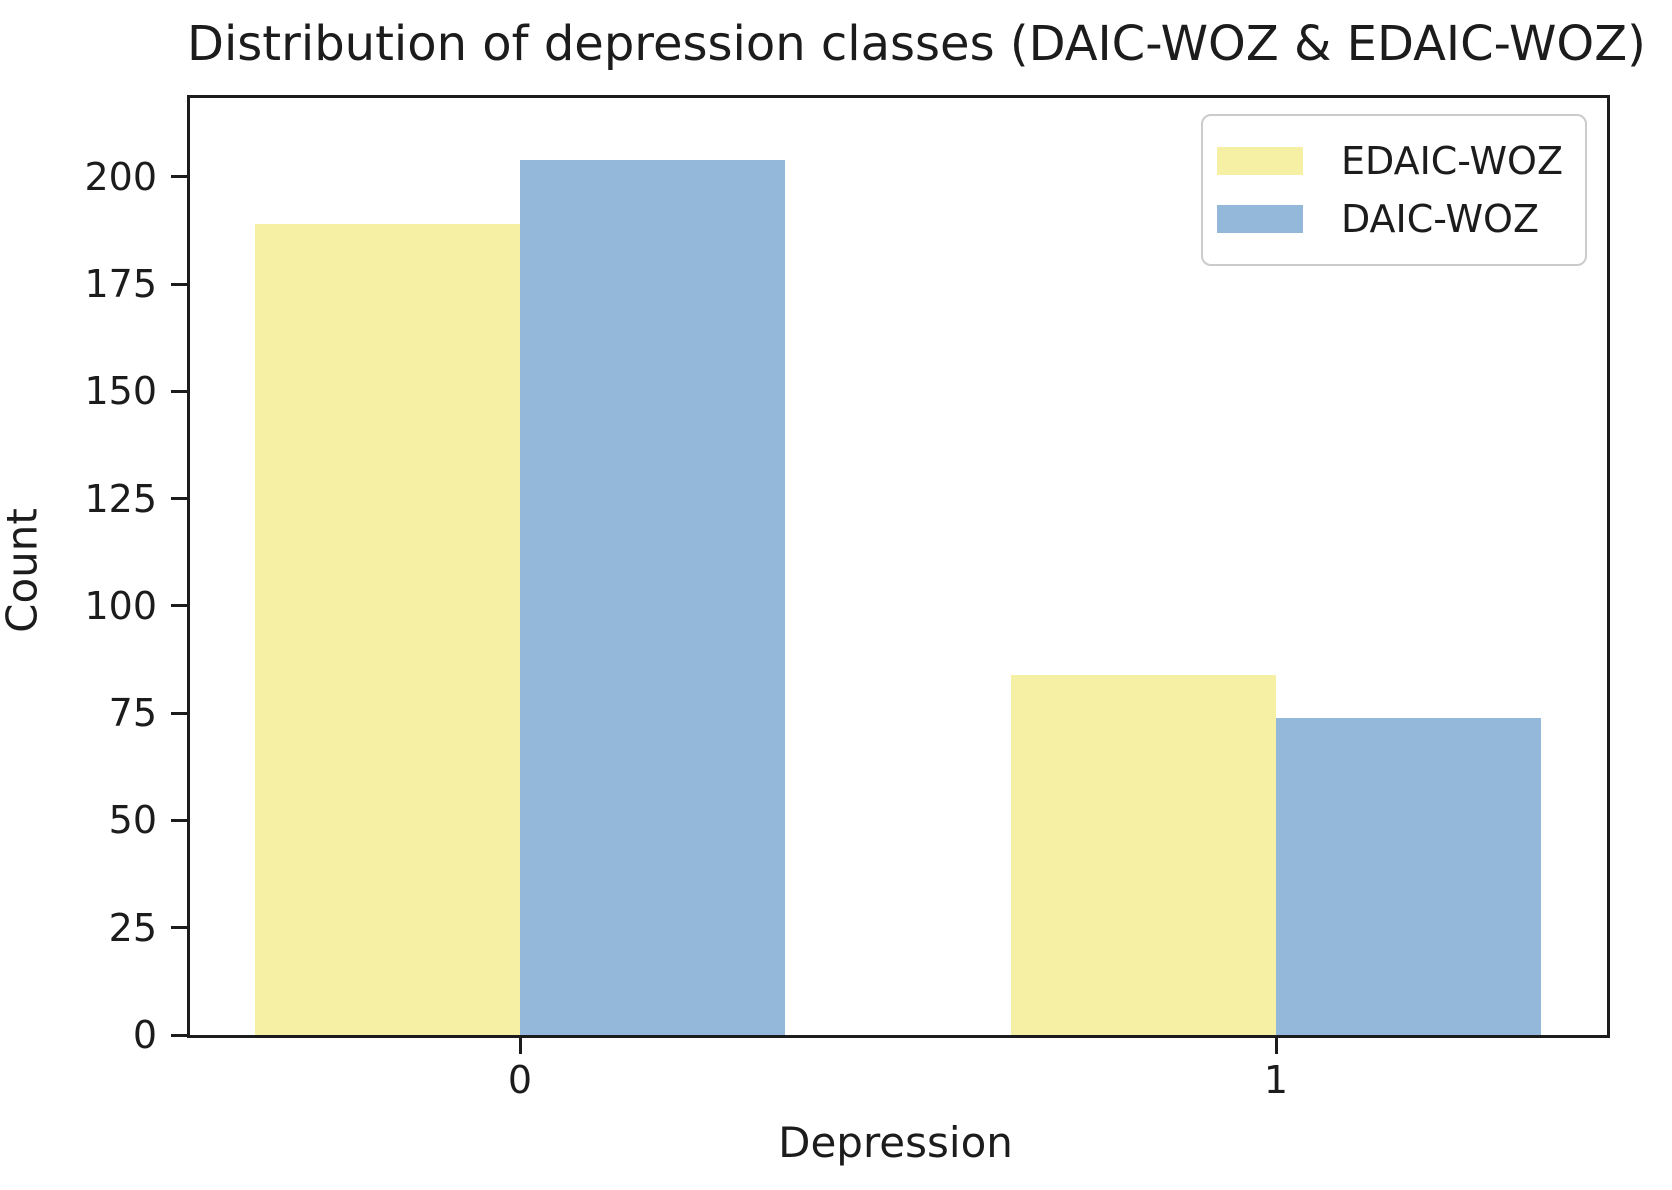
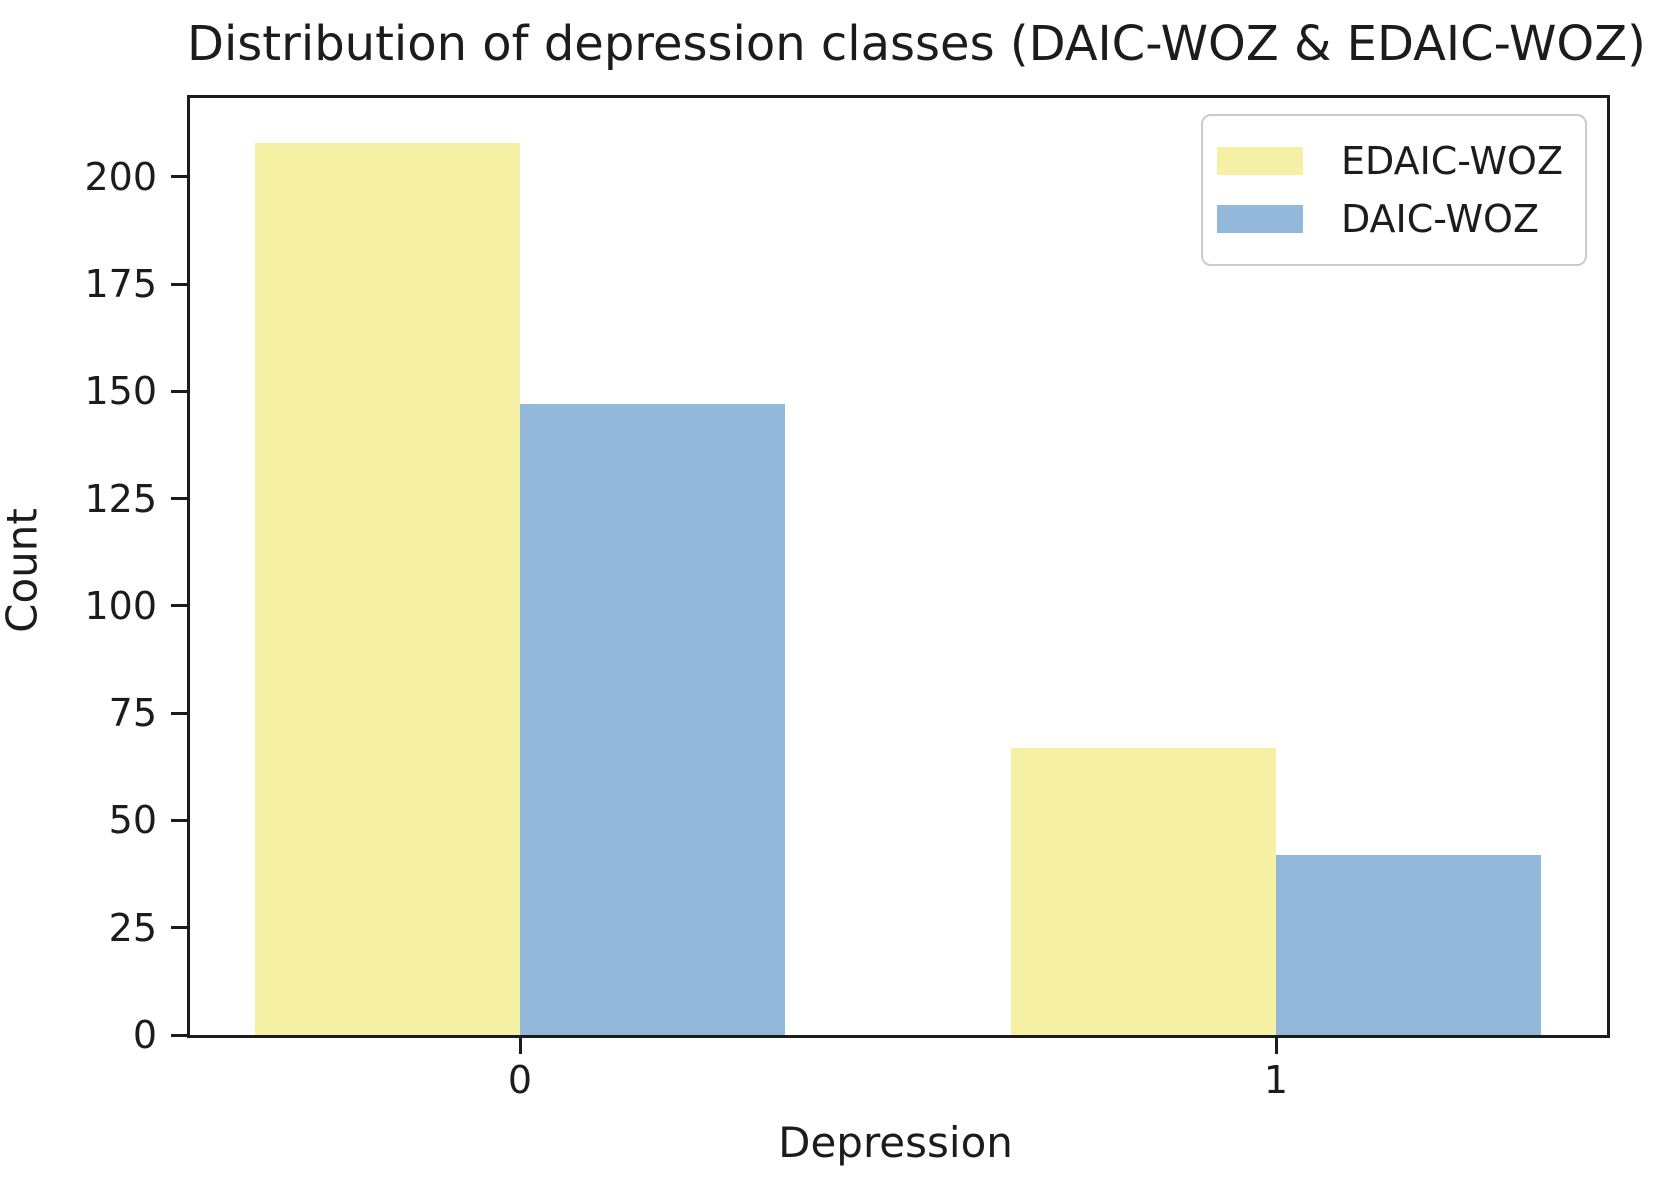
EDAIC-WOZ/0: 189 -> 208
DAIC-WOZ/0: 204 -> 147
EDAIC-WOZ/1: 84 -> 67
DAIC-WOZ/1: 74 -> 42
